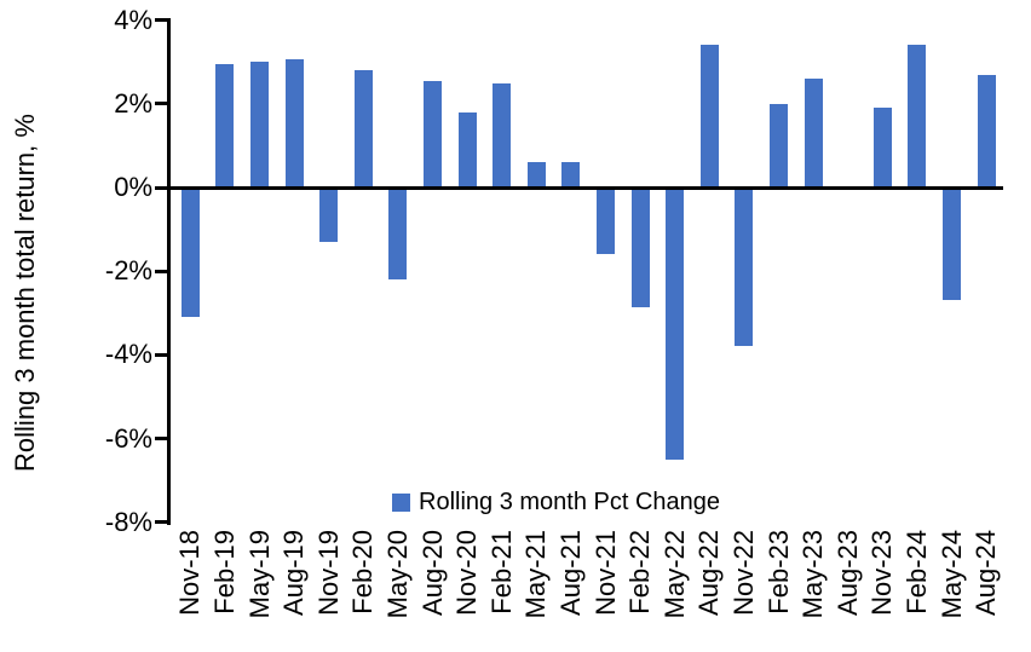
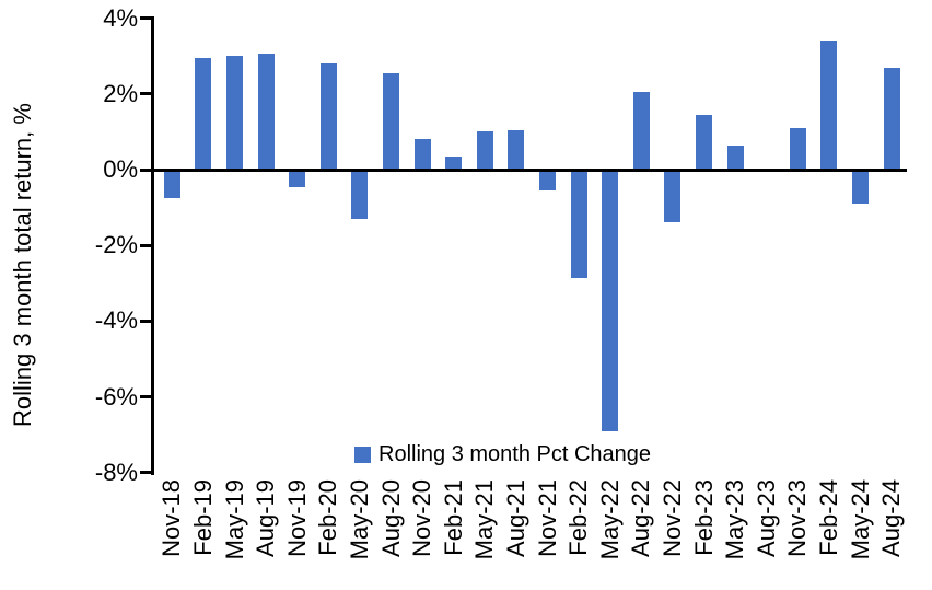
Nov-18: -3.1% -> -0.8%
Nov-19: -1.3% -> -0.5%
May-20: -2.2% -> -1.3%
Nov-20: 1.8% -> 0.8%
Feb-21: 2.5% -> 0.3%
May-21: 0.6% -> 1.0%
Aug-21: 0.6% -> 1.1%
Nov-21: -1.6% -> -0.6%
May-22: -6.5% -> -6.9%
Aug-22: 3.4% -> 2.0%
Nov-22: -3.8% -> -1.4%
Feb-23: 2.0% -> 1.4%
May-23: 2.6% -> 0.7%
Nov-23: 1.9% -> 1.1%
May-24: -2.7% -> -0.9%
